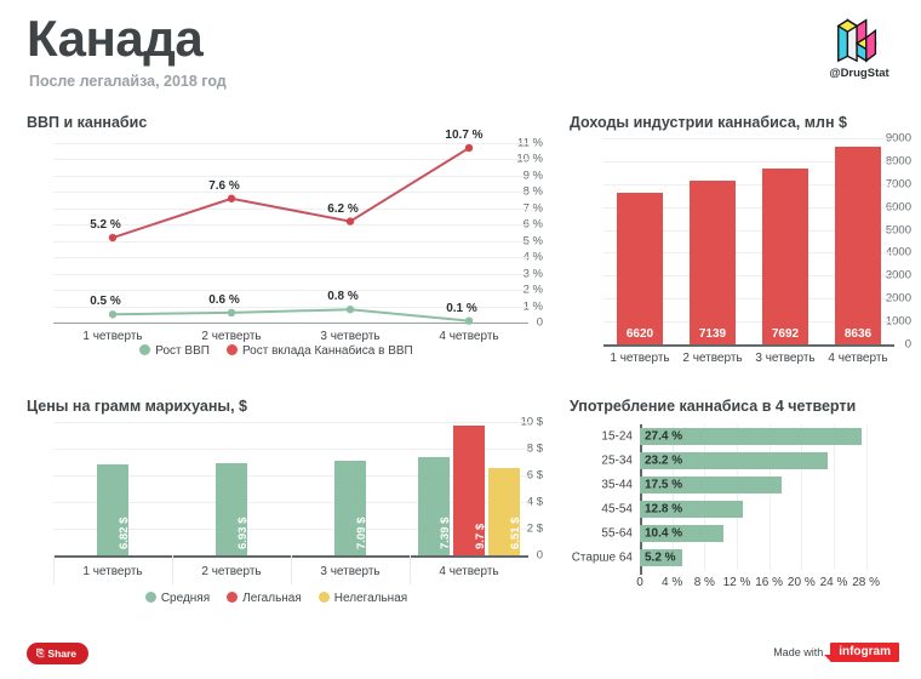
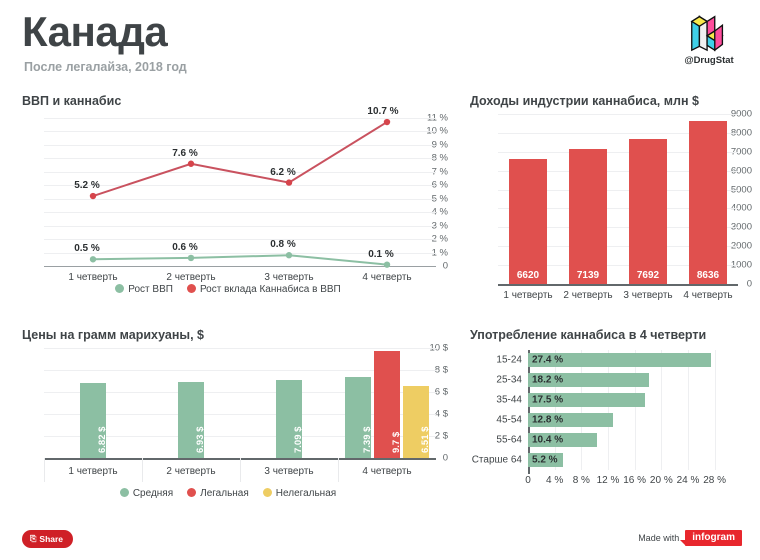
Употребление каннабиса в 4 четверти/25-34: 23.2 -> 18.2
